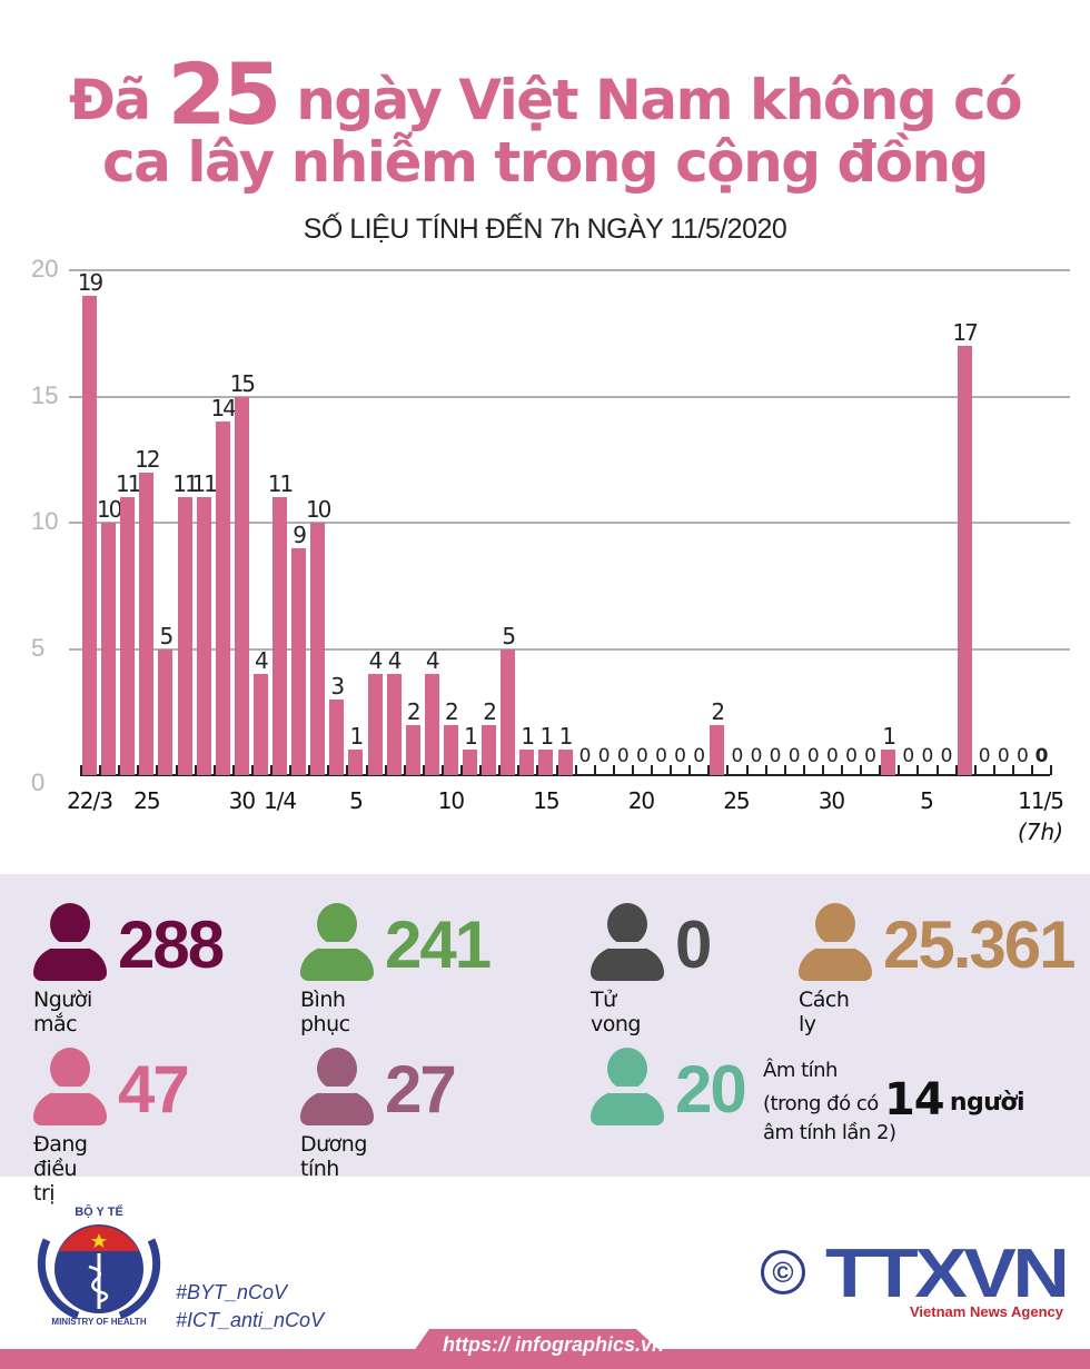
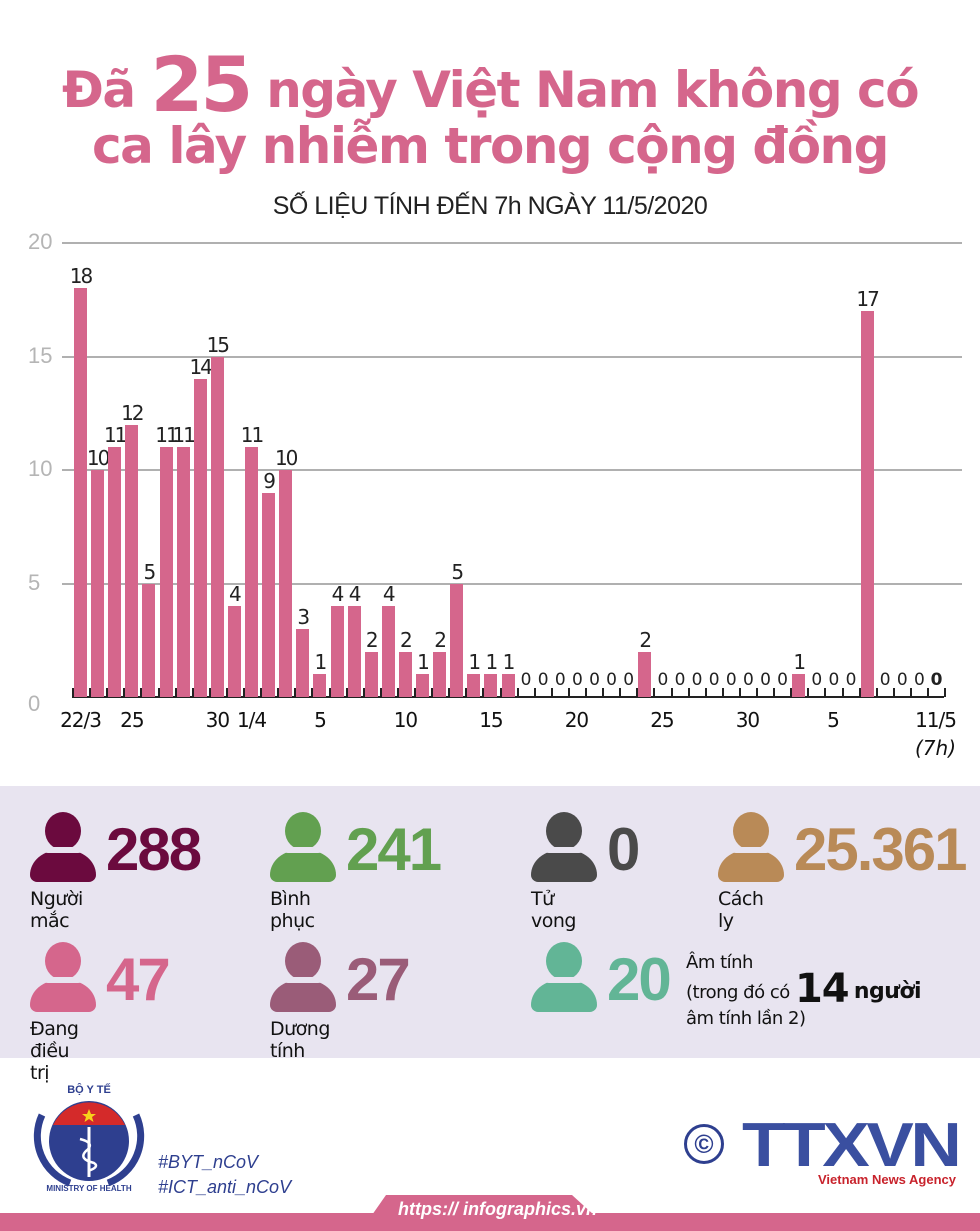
22/3: 19 -> 18
